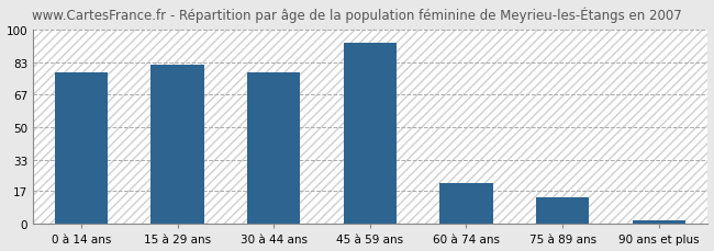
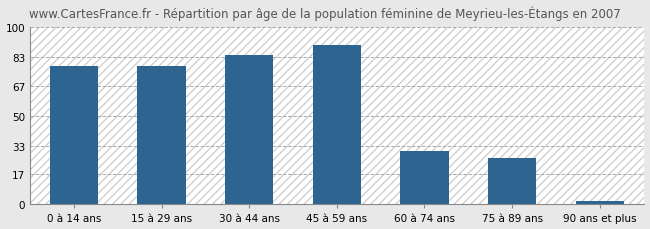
15 à 29 ans: 82 -> 78
30 à 44 ans: 78 -> 84
45 à 59 ans: 93 -> 90
60 à 74 ans: 21 -> 30
75 à 89 ans: 14 -> 26
